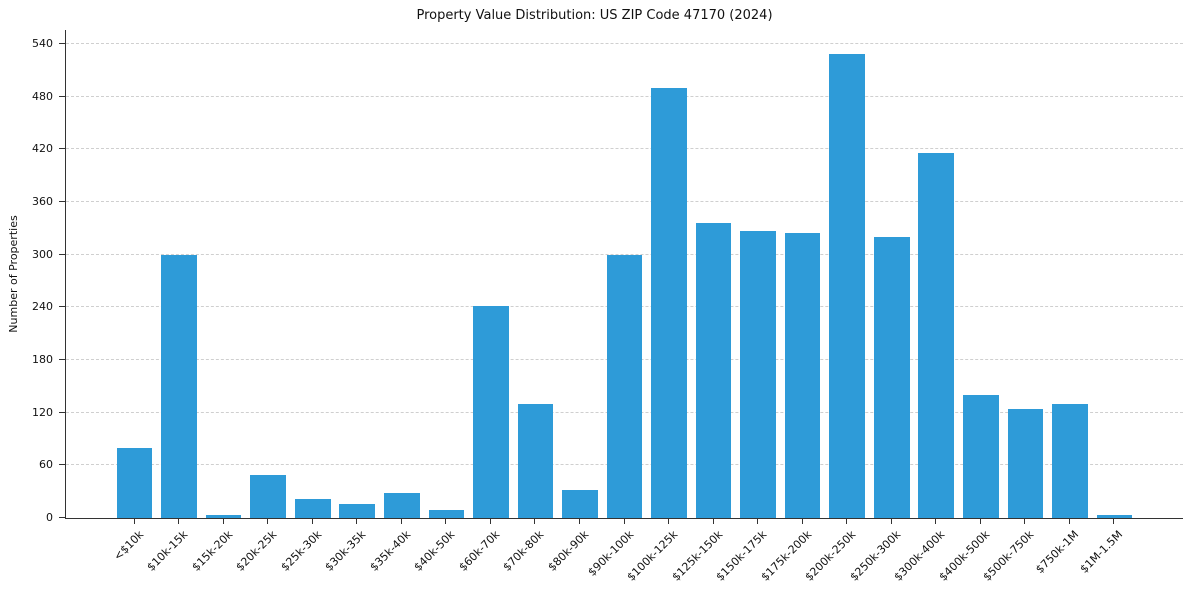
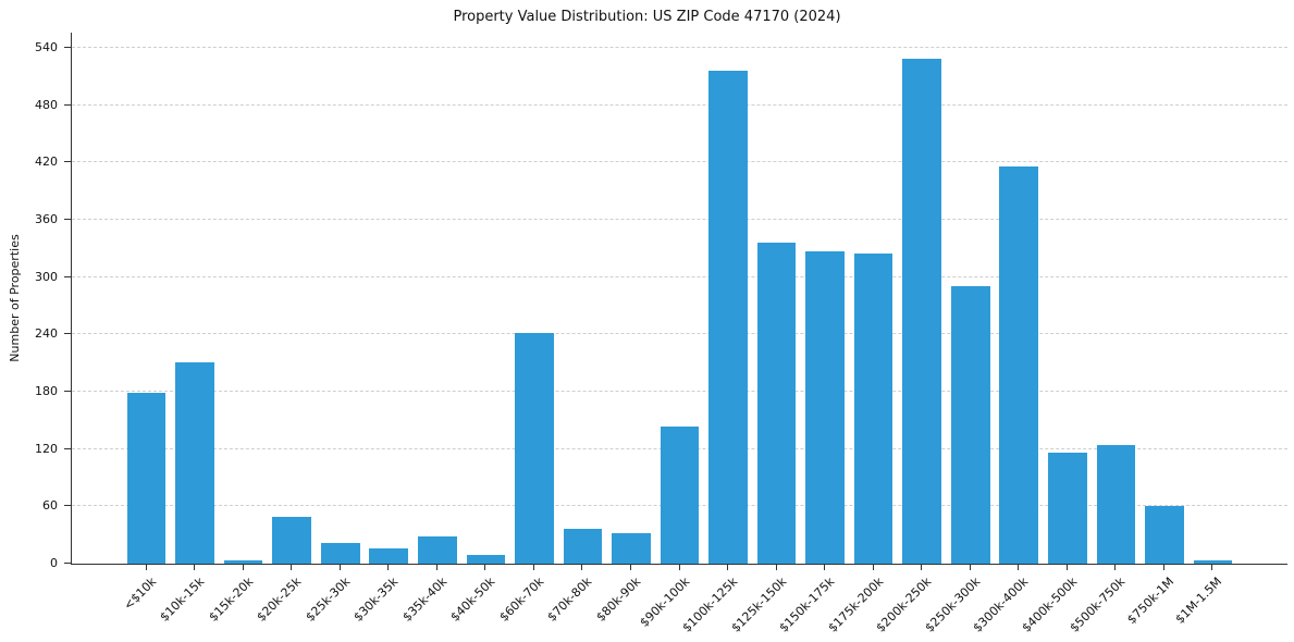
<$10k: 80 -> 180
$10k-15k: 300 -> 210
$70k-80k: 130 -> 40
$90k-100k: 300 -> 140
$100k-125k: 490 -> 520
$250k-300k: 320 -> 290
$400k-500k: 140 -> 120
$750k-1M: 130 -> 60
